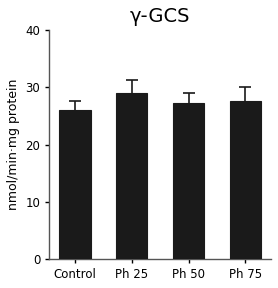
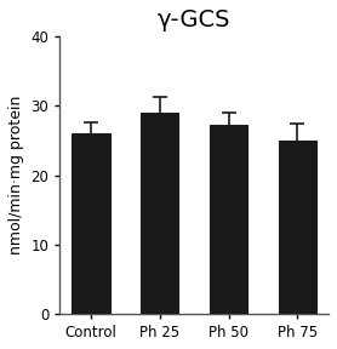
Ph 75: 27.6 -> 25.0
